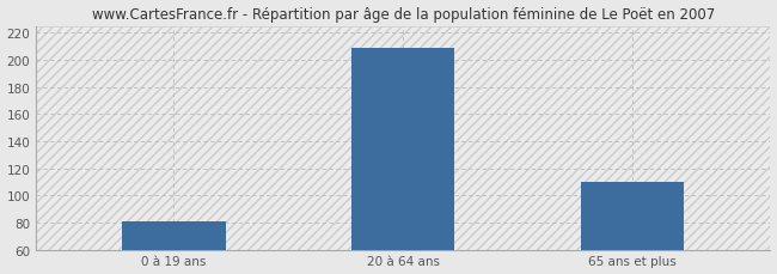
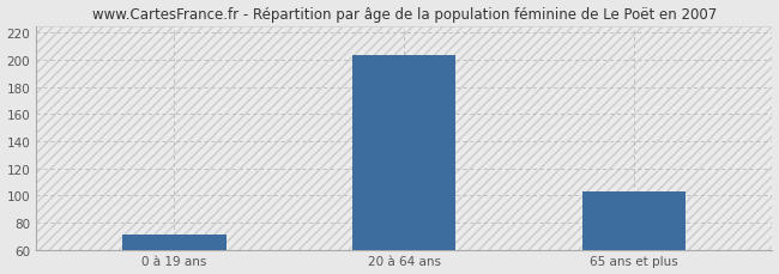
0 à 19 ans: 81 -> 71
20 à 64 ans: 209 -> 203
65 ans et plus: 110 -> 103
